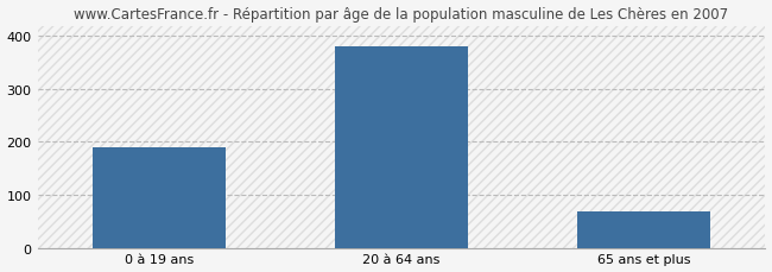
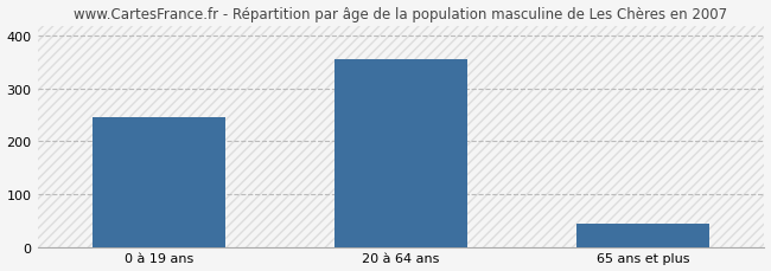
0 à 19 ans: 190 -> 245
20 à 64 ans: 380 -> 355
65 ans et plus: 68 -> 45
